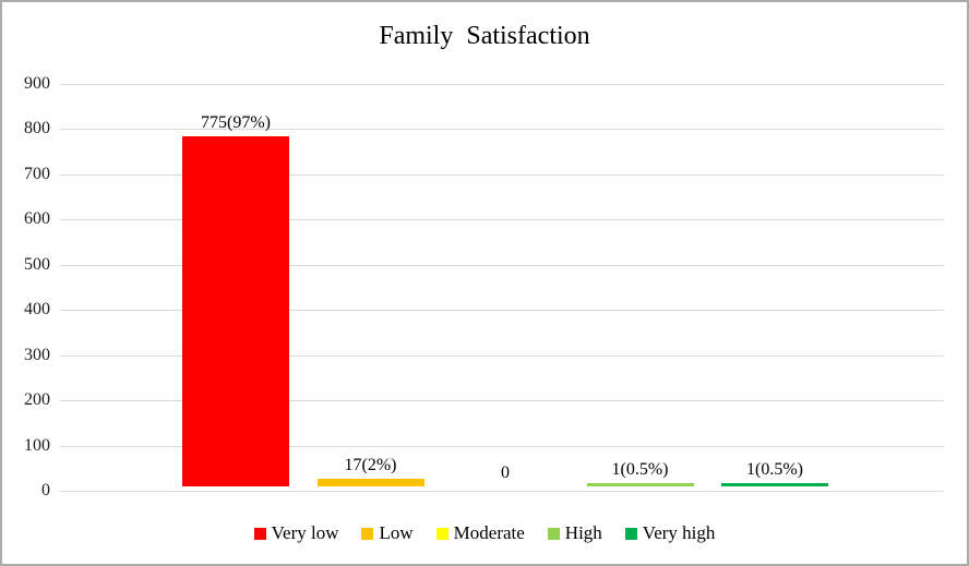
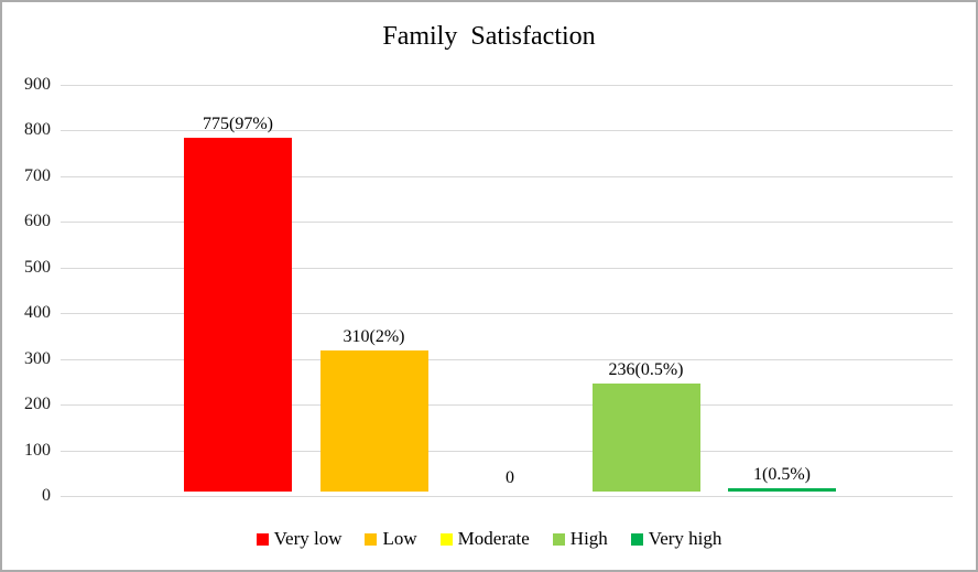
Low: 17 -> 310
High: 1 -> 236
